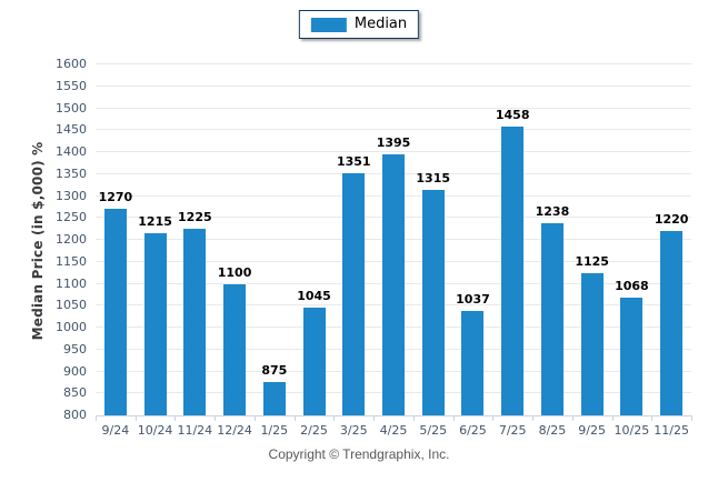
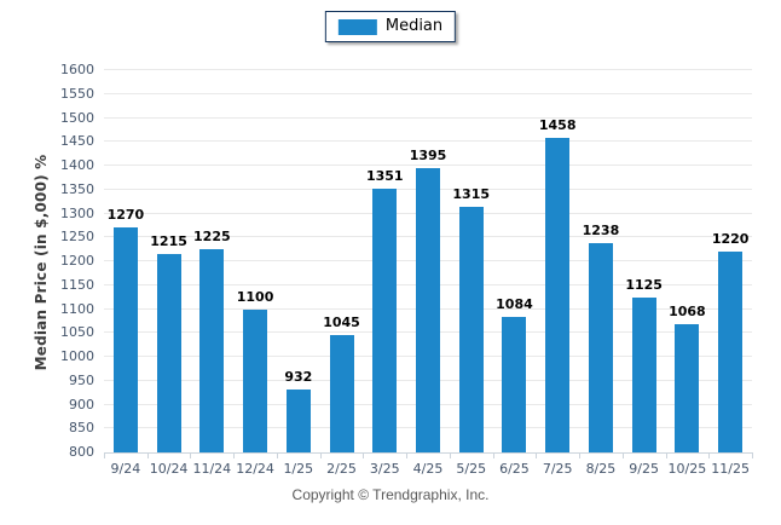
1/25: 875 -> 932
6/25: 1037 -> 1084
